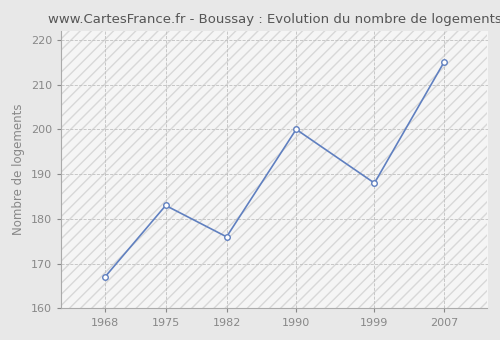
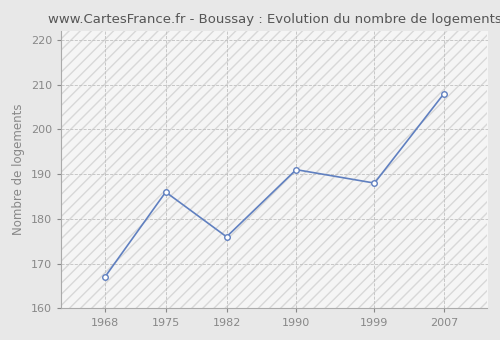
1975: 183 -> 186
1990: 200 -> 191
2007: 215 -> 208
